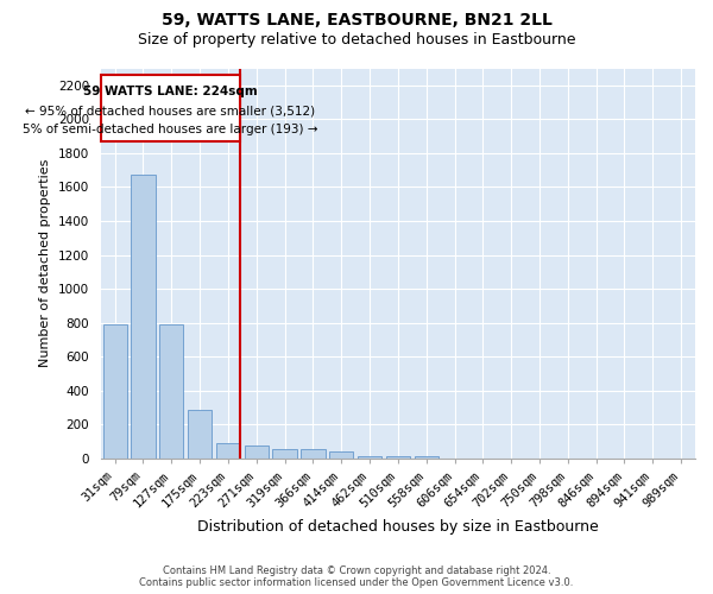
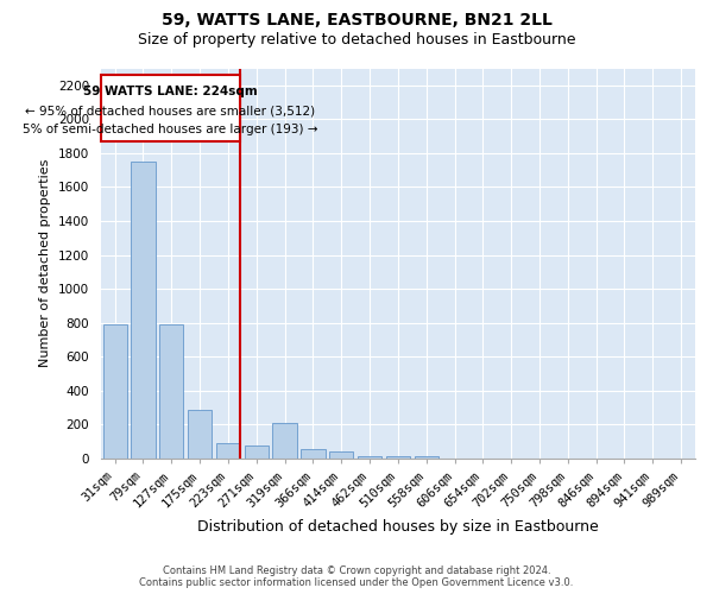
79sqm: 1670 -> 1750
319sqm: 60 -> 210
